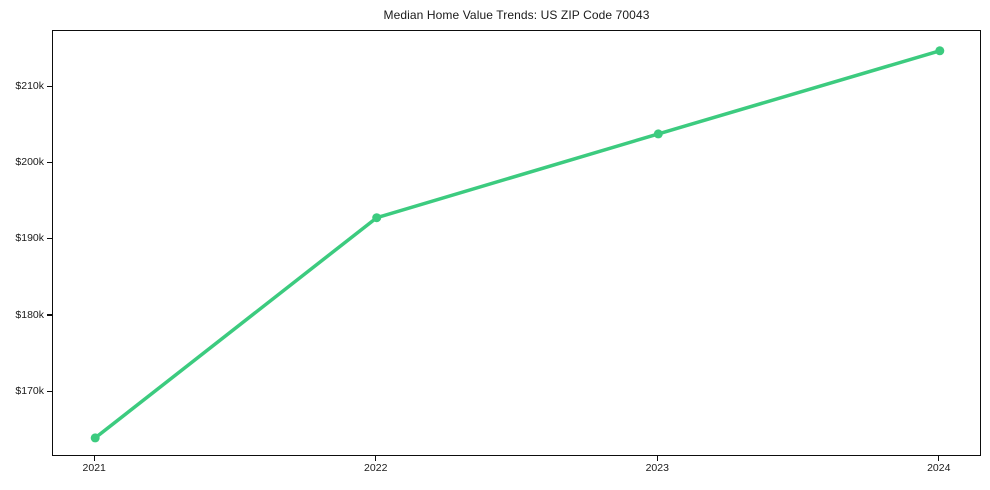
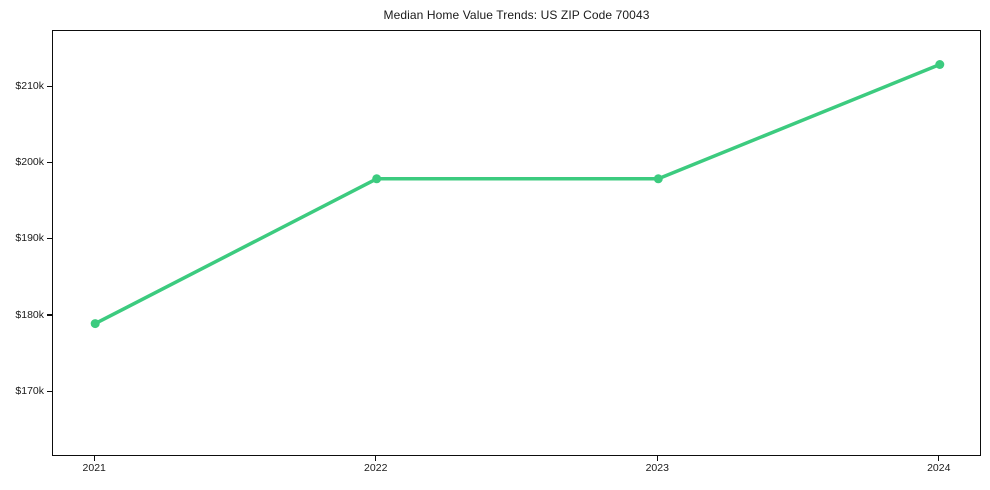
2021: $164k -> $179k
2022: $193k -> $198k
2023: $204k -> $198k
2024: $215k -> $213k
